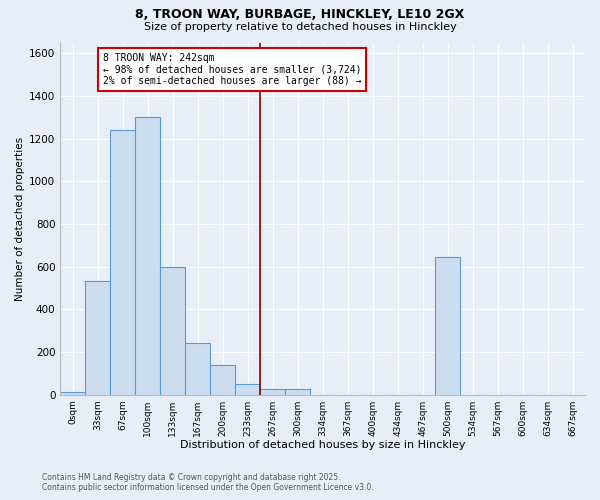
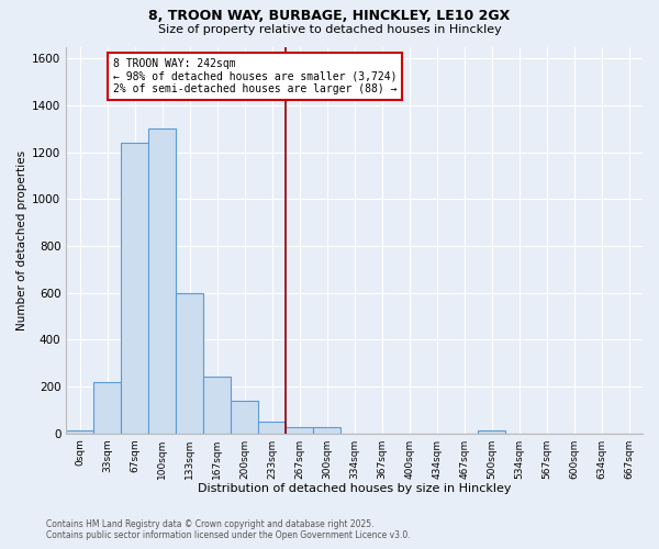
33sqm: 530 -> 220
500sqm: 645 -> 10
